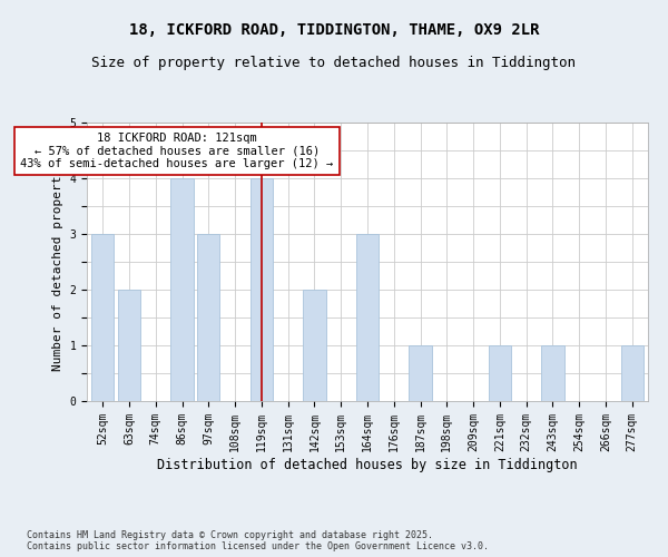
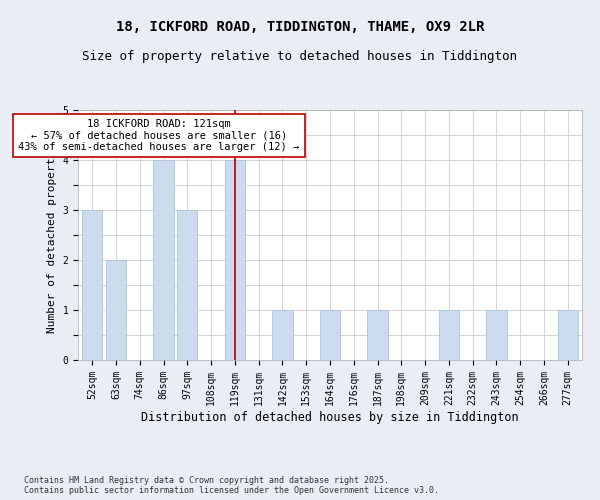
142sqm: 2 -> 1
164sqm: 3 -> 1
